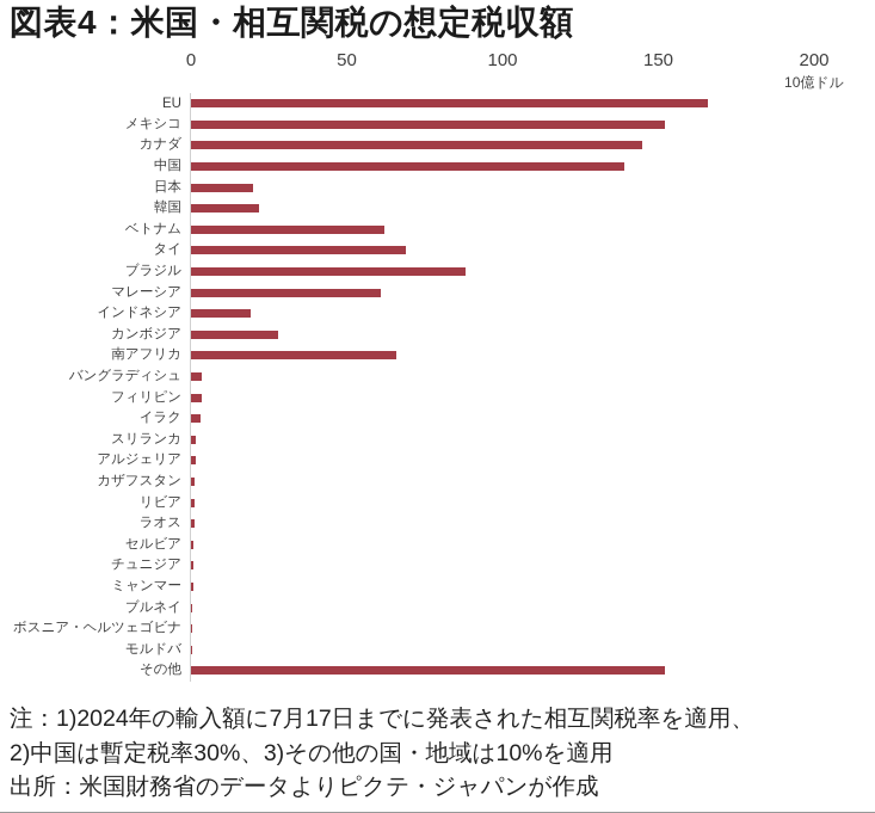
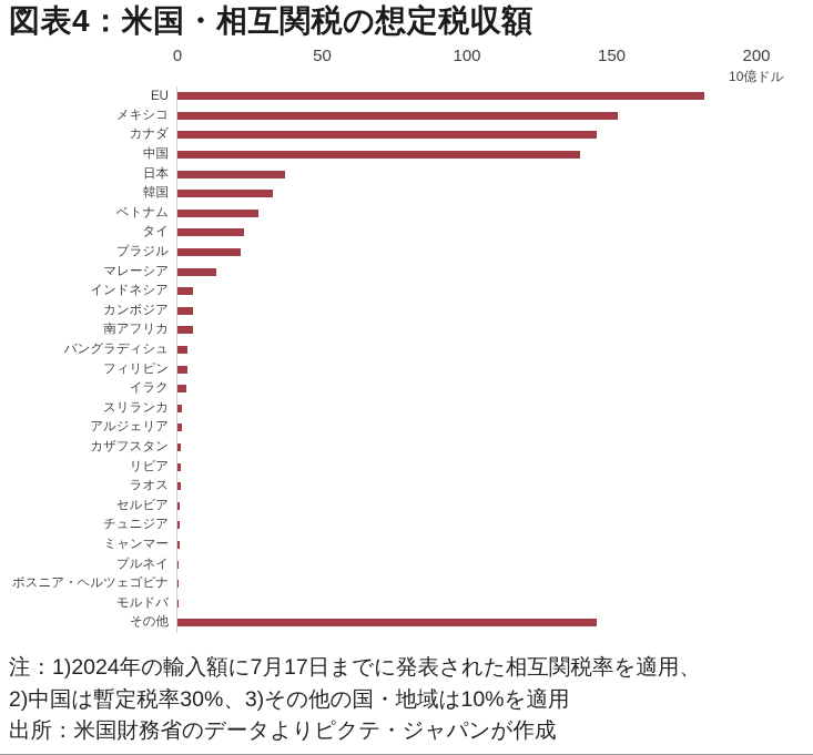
EU: 166 -> 182
日本: 20 -> 37
韓国: 22 -> 33
ベトナム: 62 -> 28
タイ: 69 -> 23
ブラジル: 88 -> 22
マレーシア: 61 -> 14
インドネシア: 19 -> 6
カンボジア: 28 -> 5
南アフリカ: 66 -> 5
その他: 152 -> 145
